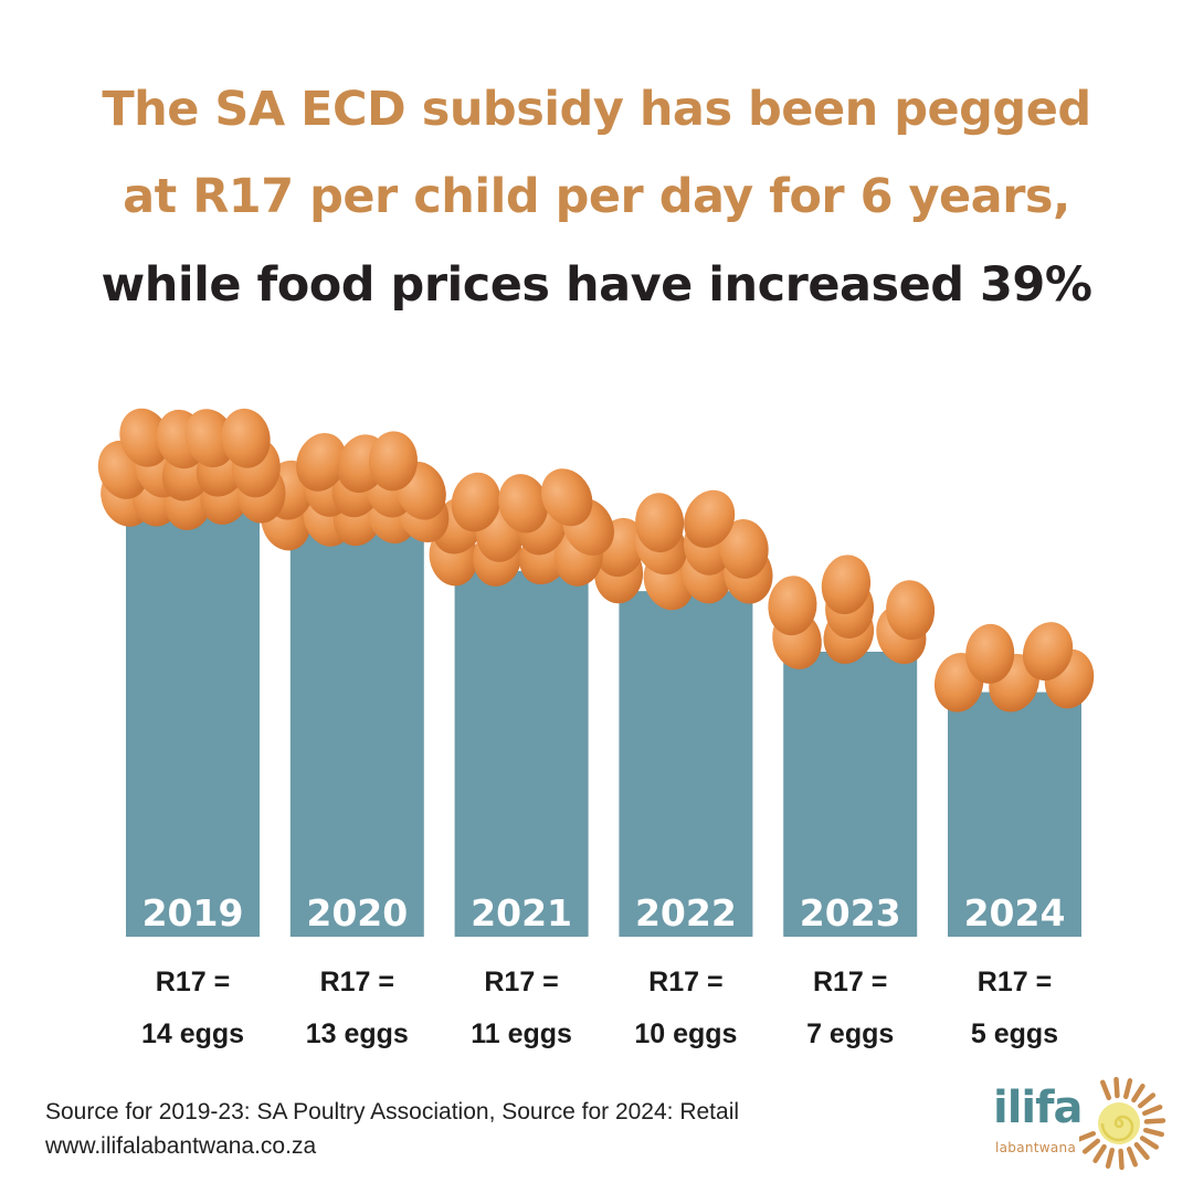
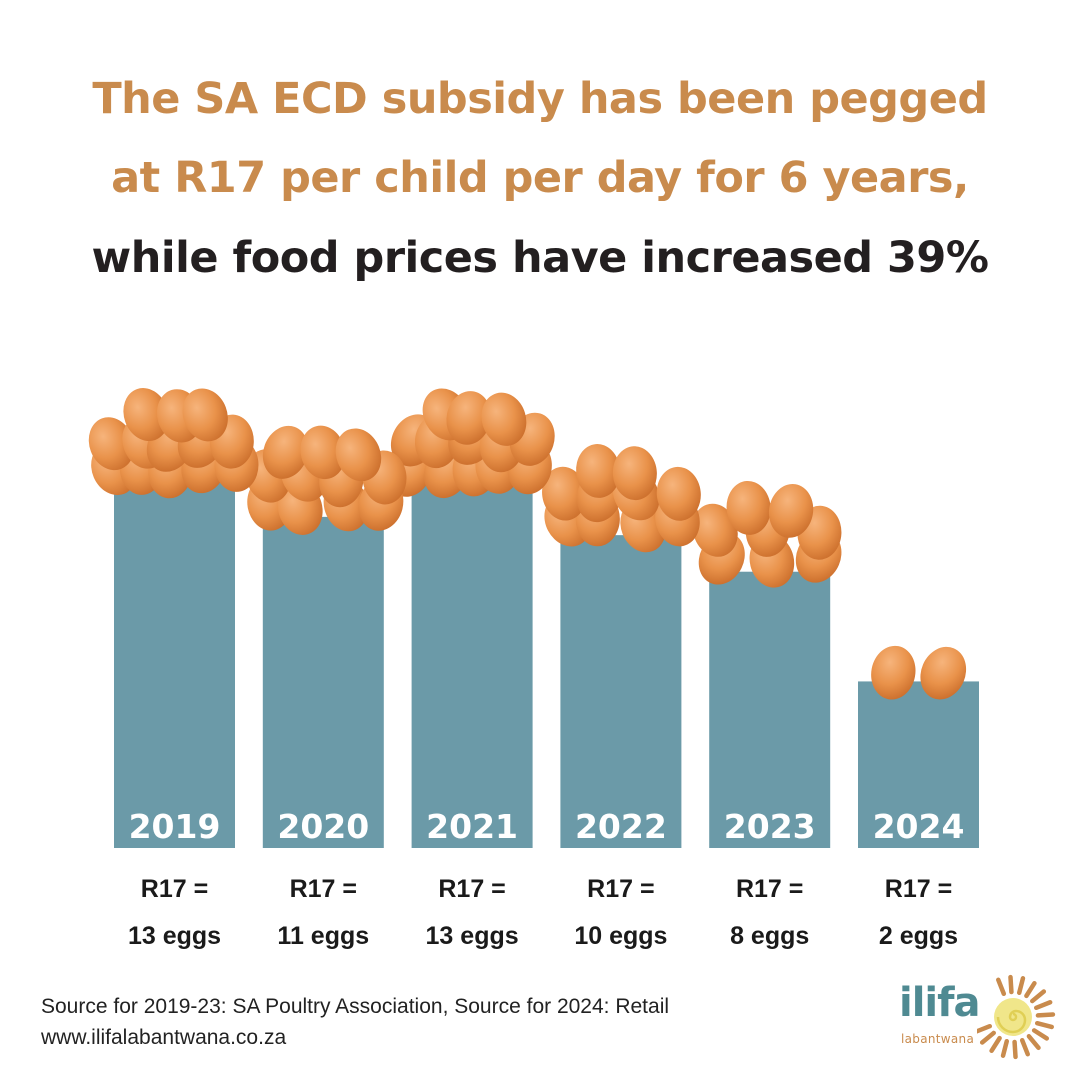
2019: 14 -> 13
2020: 13 -> 11
2021: 11 -> 13
2023: 7 -> 8
2024: 5 -> 2
